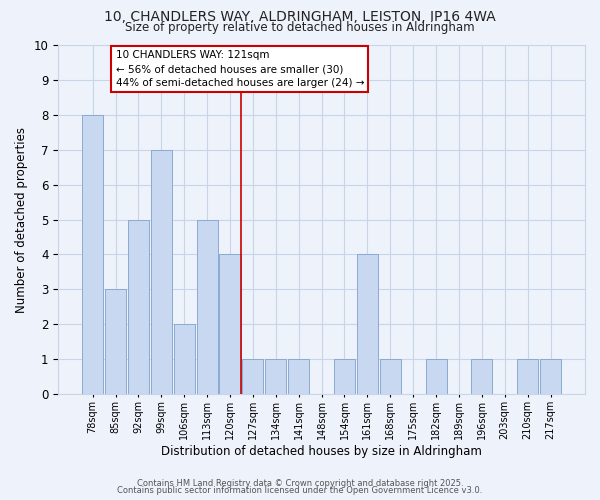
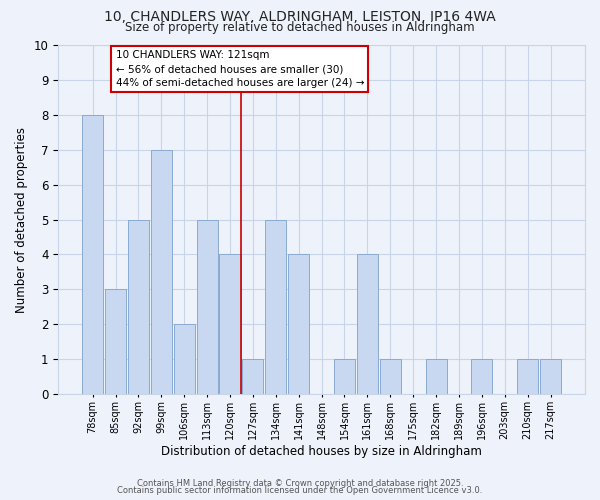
134sqm: 1 -> 5
141sqm: 1 -> 4
